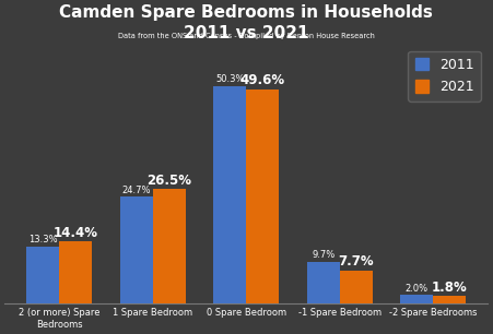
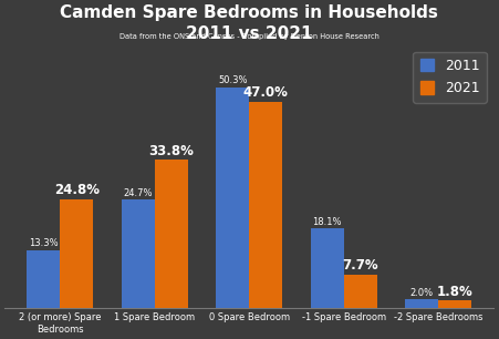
2021/2 (or more) Spare Bedrooms: 14.4% -> 24.8%
2021/1 Spare Bedroom: 26.5% -> 33.8%
2021/0 Spare Bedroom: 49.6% -> 47.0%
2011/-1 Spare Bedroom: 9.7% -> 18.1%
